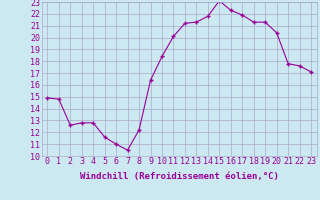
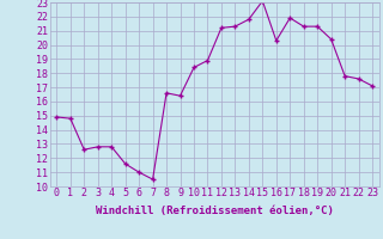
8: 12.2 -> 16.6
11: 20.1 -> 18.9
16: 22.3 -> 20.3
